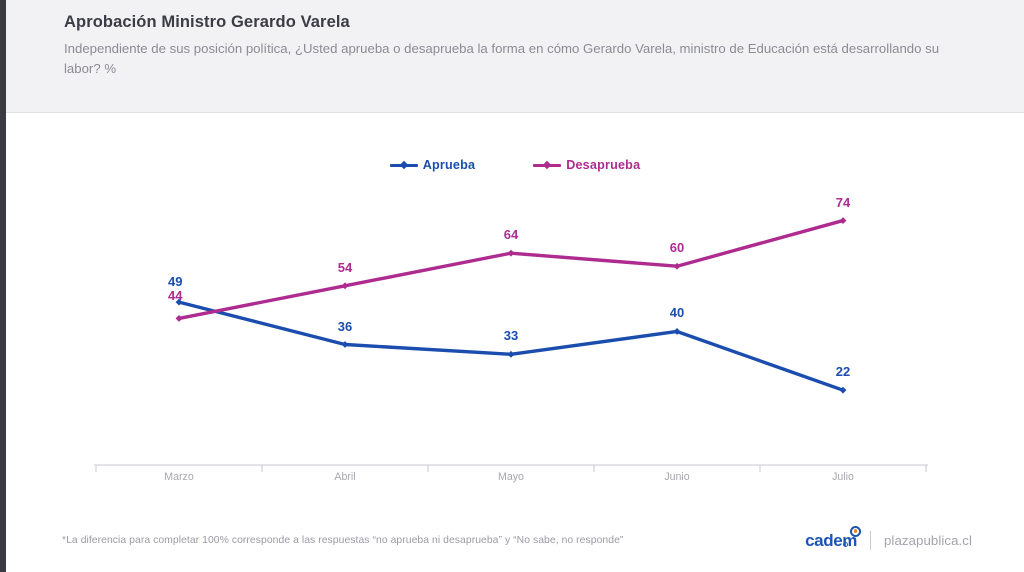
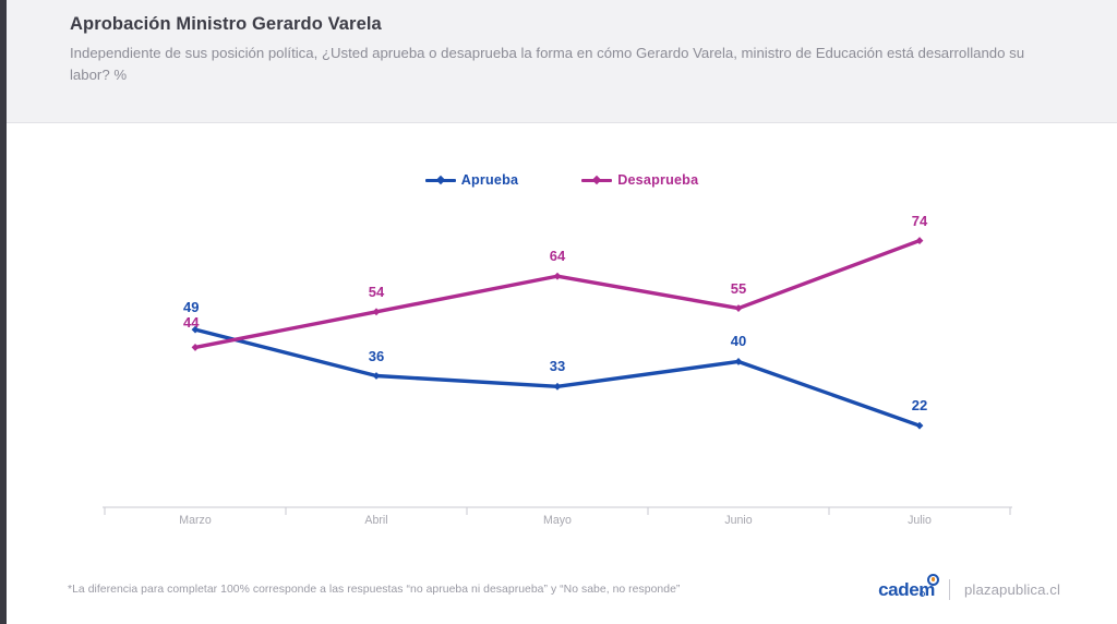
Desaprueba/Junio: 60 -> 55
